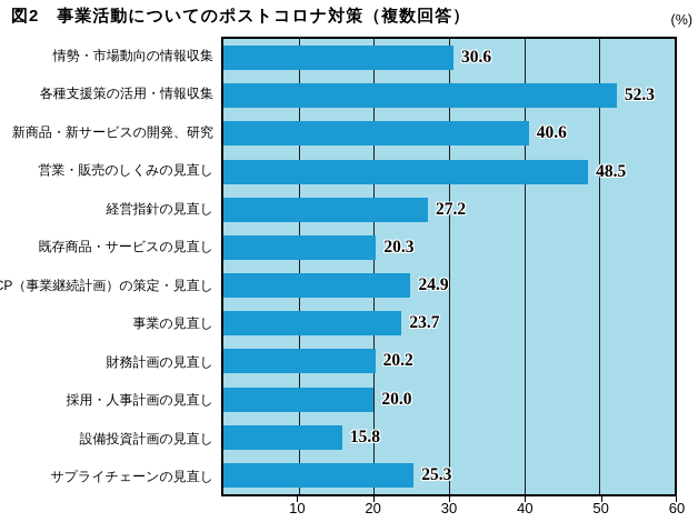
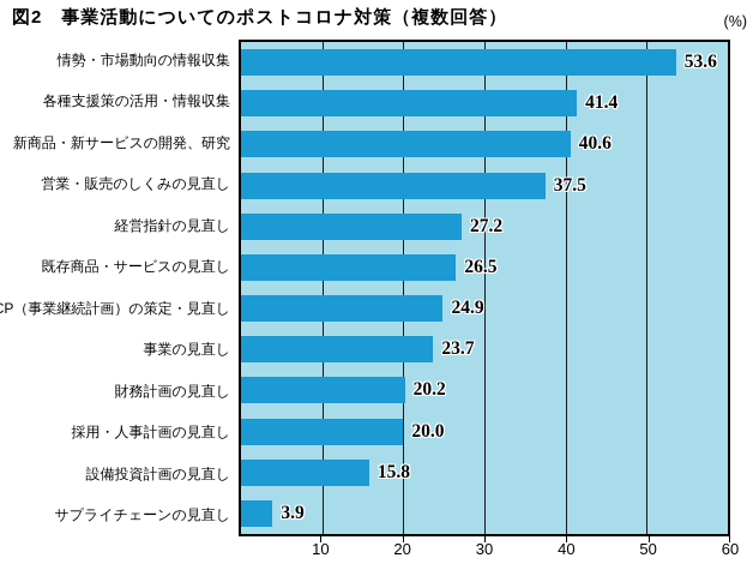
情勢・市場動向の情報収集: 30.6 -> 53.6
各種支援策の活用・情報収集: 52.3 -> 41.4
営業・販売のしくみの見直し: 48.5 -> 37.5
既存商品・サービスの見直し: 20.3 -> 26.5
サプライチェーンの見直し: 25.3 -> 3.9
